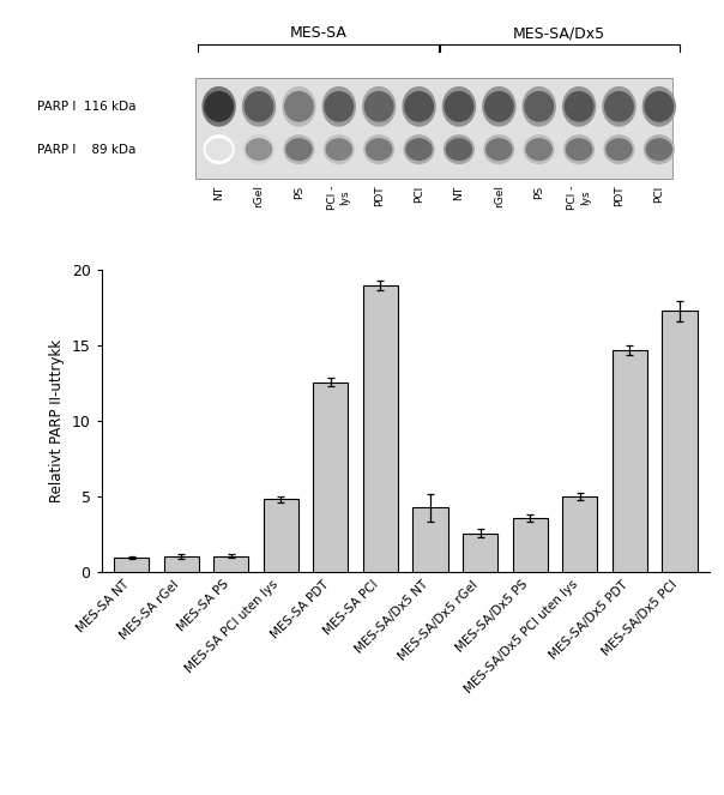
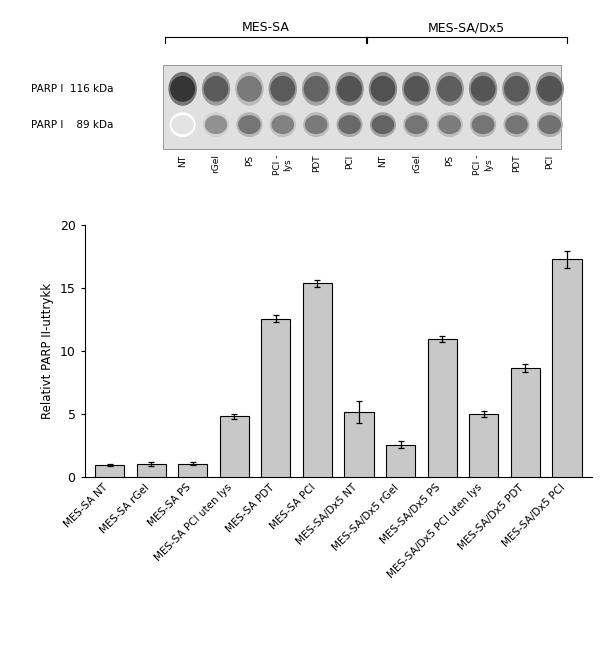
MES-SA PCI: 19.0 -> 15.4
MES-SA/Dx5 NT: 4.3 -> 5.2
MES-SA/Dx5 PS: 3.6 -> 11.0
MES-SA/Dx5 PDT: 14.7 -> 8.7
